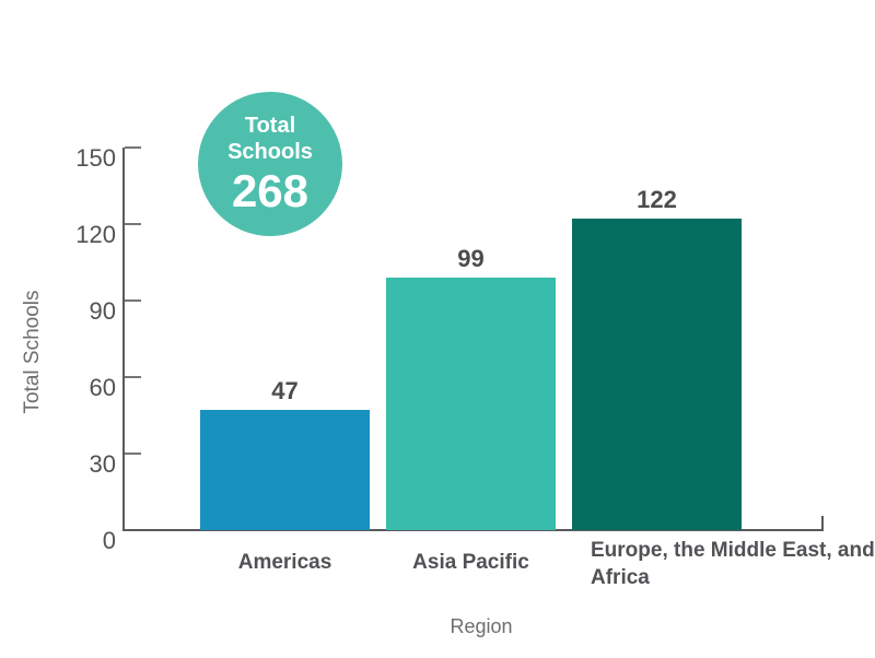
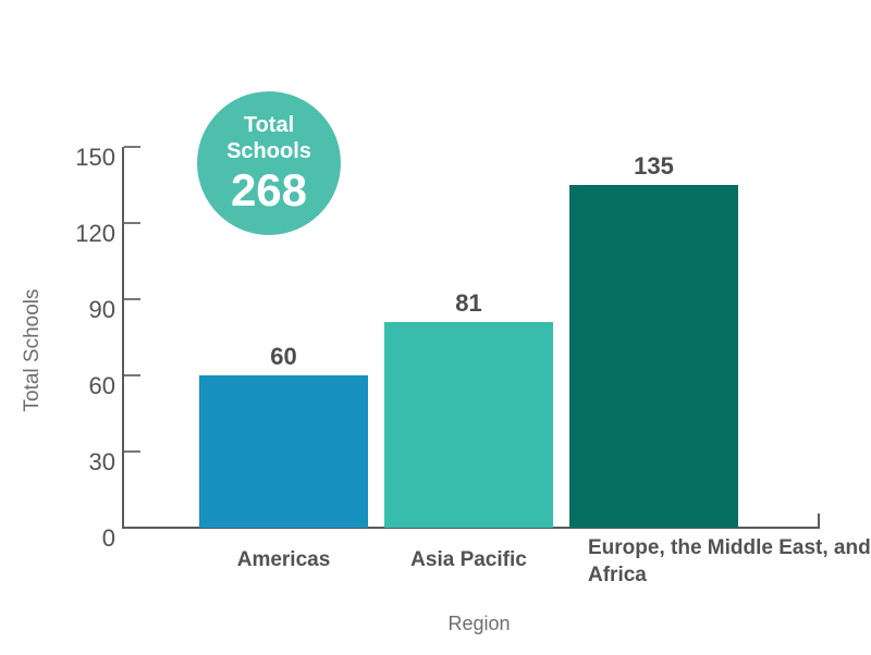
Americas: 47 -> 60
Asia Pacific: 99 -> 81
Europe, the Middle East, and Africa: 122 -> 135
